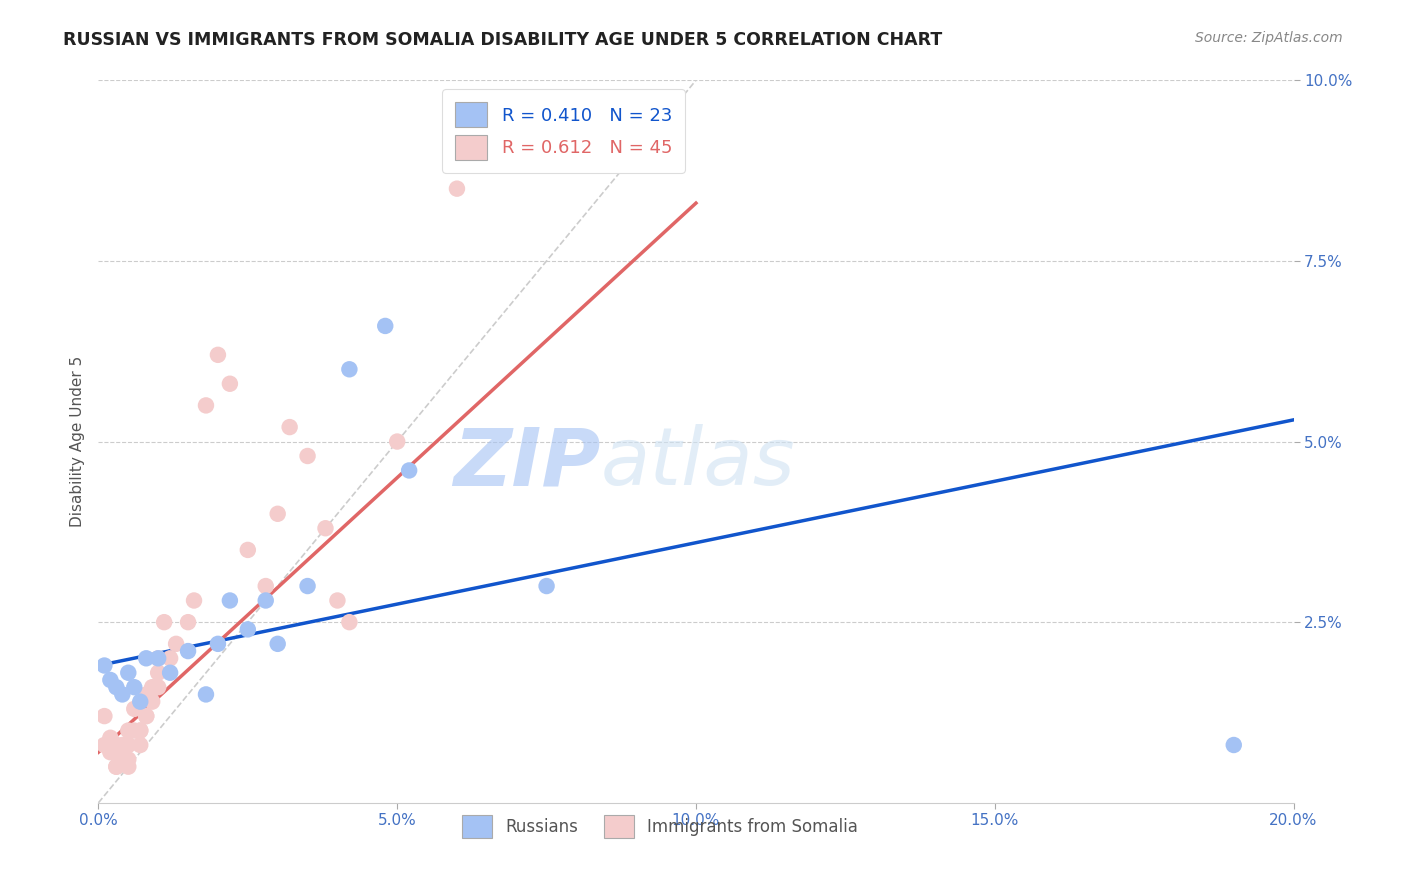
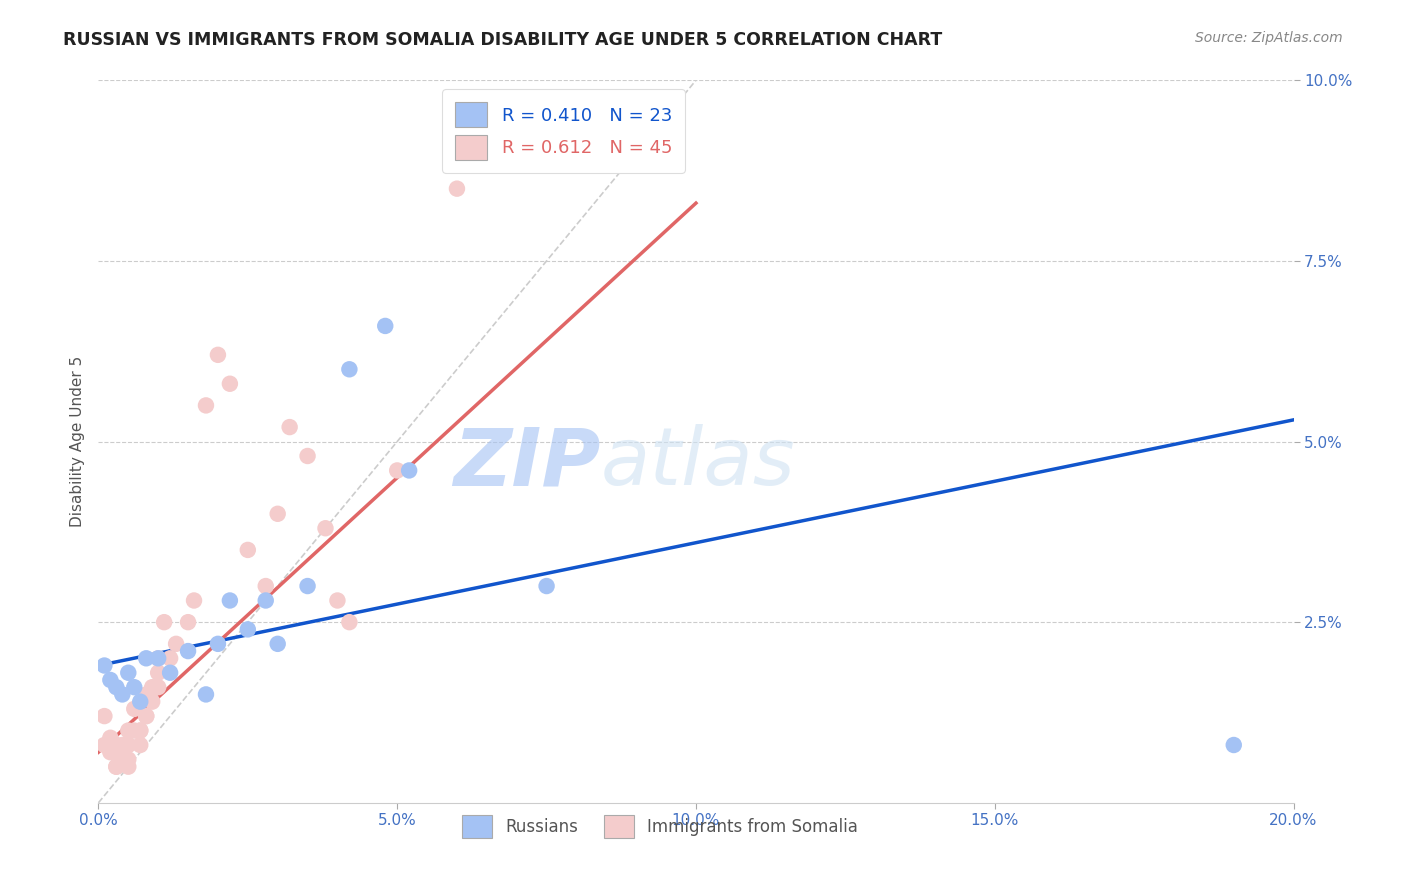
Immigrants from Somalia/5.0%: 5.0% -> 4.6%
